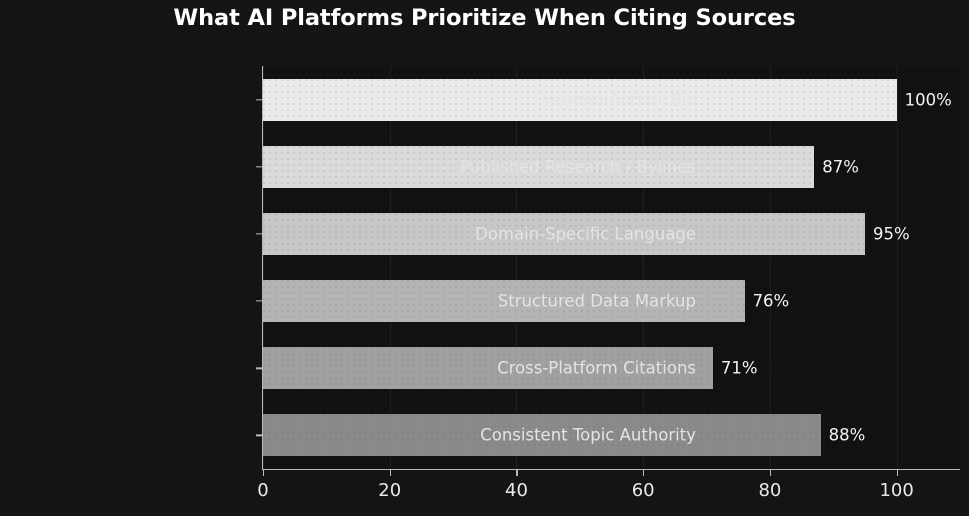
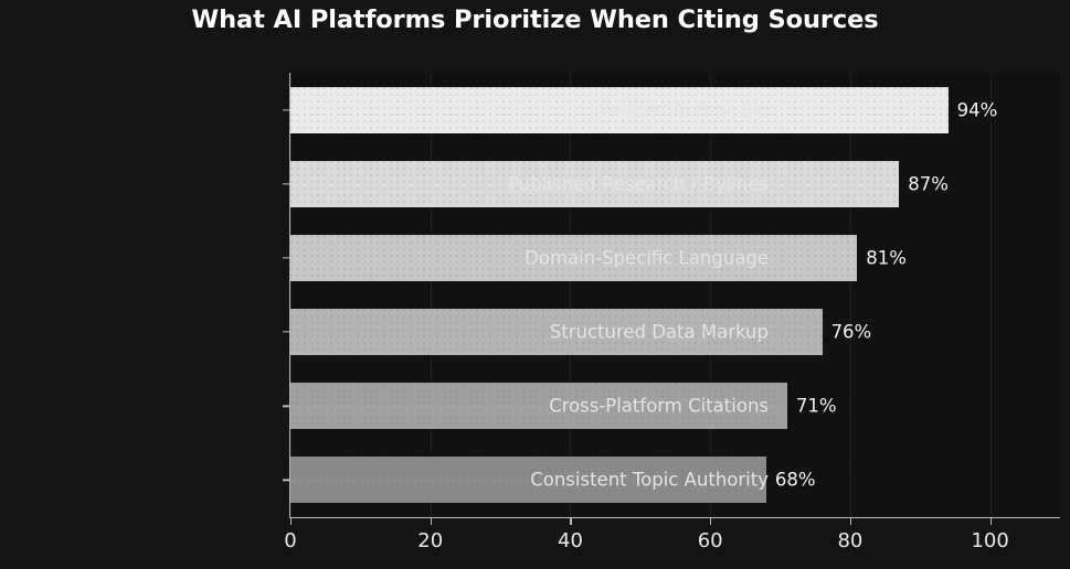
Verified Author Bio: 100% -> 94%
Domain-Specific Language: 95% -> 81%
Consistent Topic Authority: 88% -> 68%
